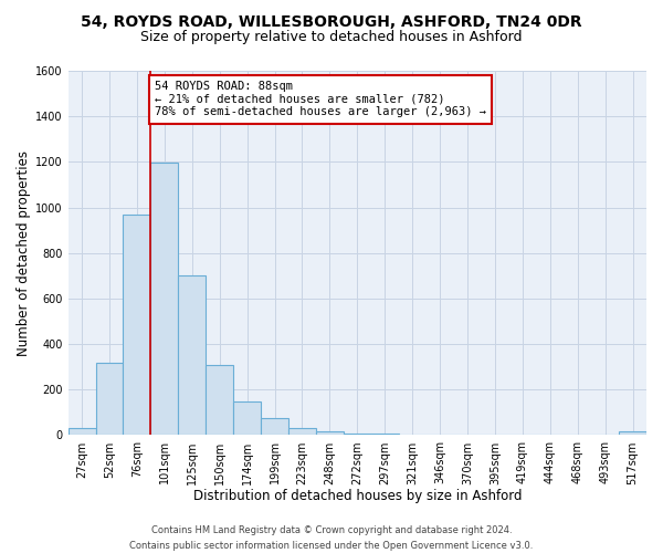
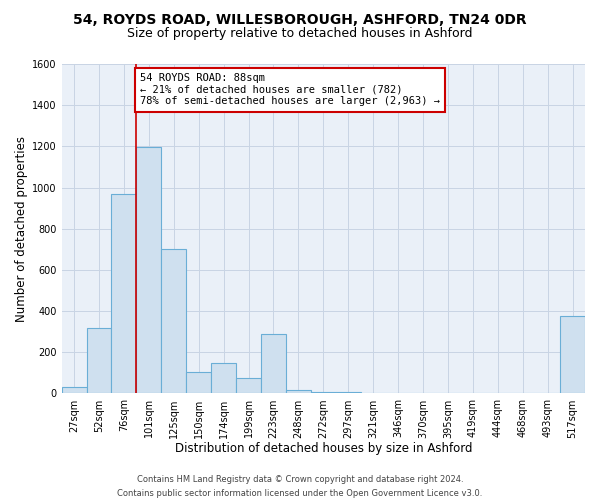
150sqm: 310 -> 105
223sqm: 30 -> 290
517sqm: 15 -> 375
